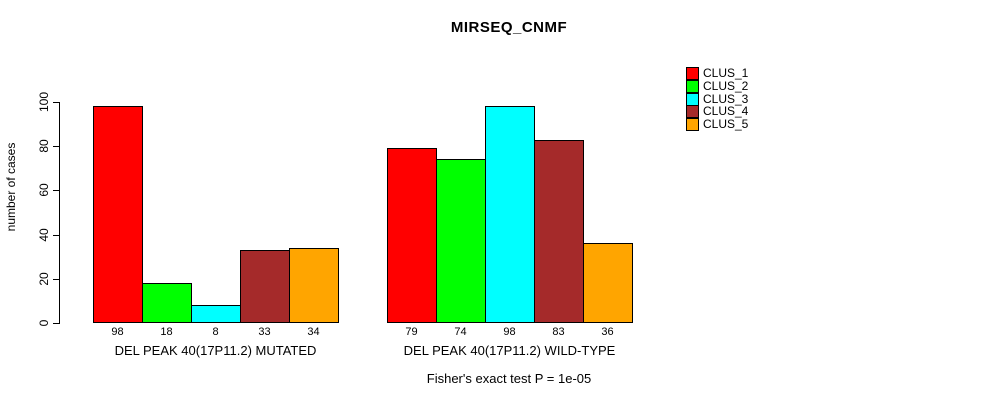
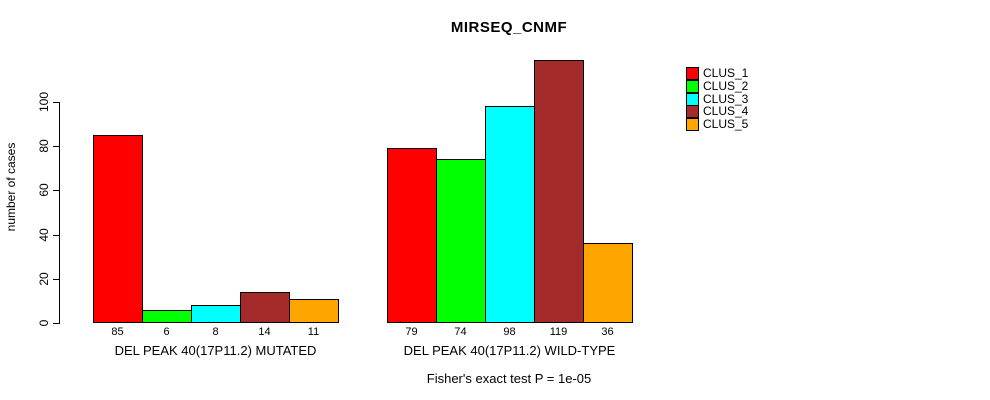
CLUS_1/DEL PEAK 40(17P11.2) MUTATED: 98 -> 85
CLUS_2/DEL PEAK 40(17P11.2) MUTATED: 18 -> 6
CLUS_4/DEL PEAK 40(17P11.2) MUTATED: 33 -> 14
CLUS_5/DEL PEAK 40(17P11.2) MUTATED: 34 -> 11
CLUS_4/DEL PEAK 40(17P11.2) WILD-TYPE: 83 -> 119
